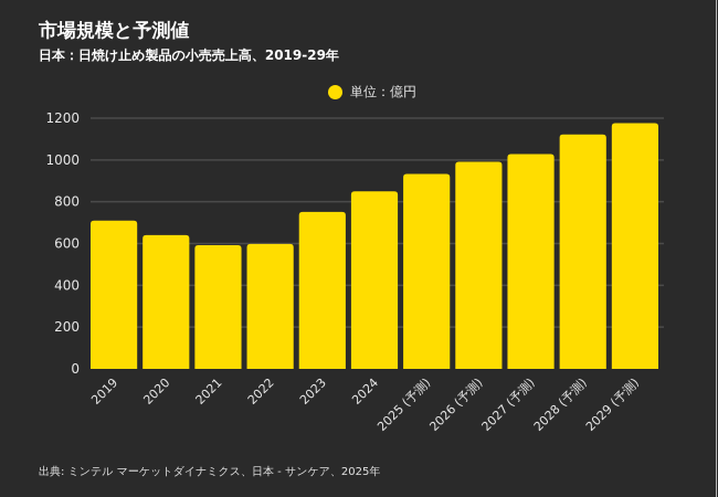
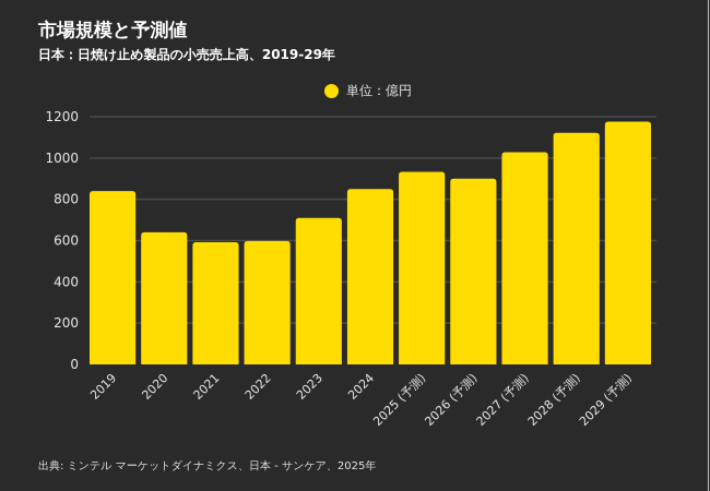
2019: 710 -> 840
2023: 750 -> 710
2026 (予測): 990 -> 900
